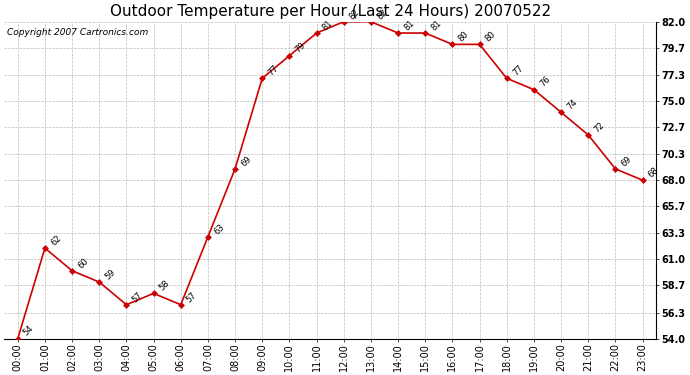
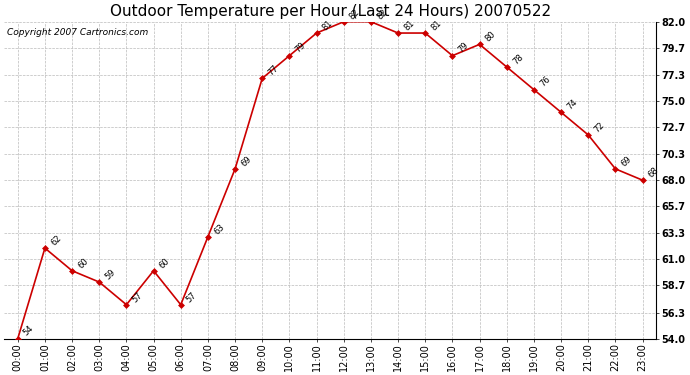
05:00: 58 -> 60
16:00: 80 -> 79
18:00: 77 -> 78
